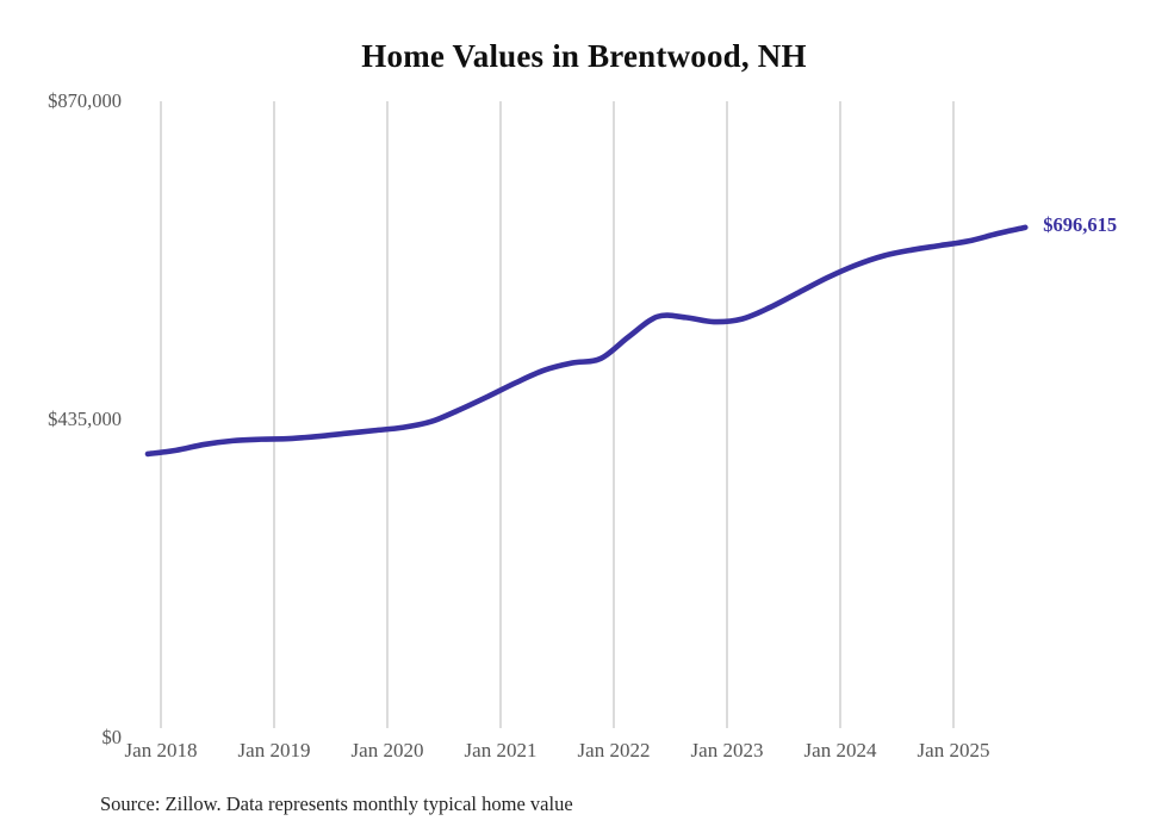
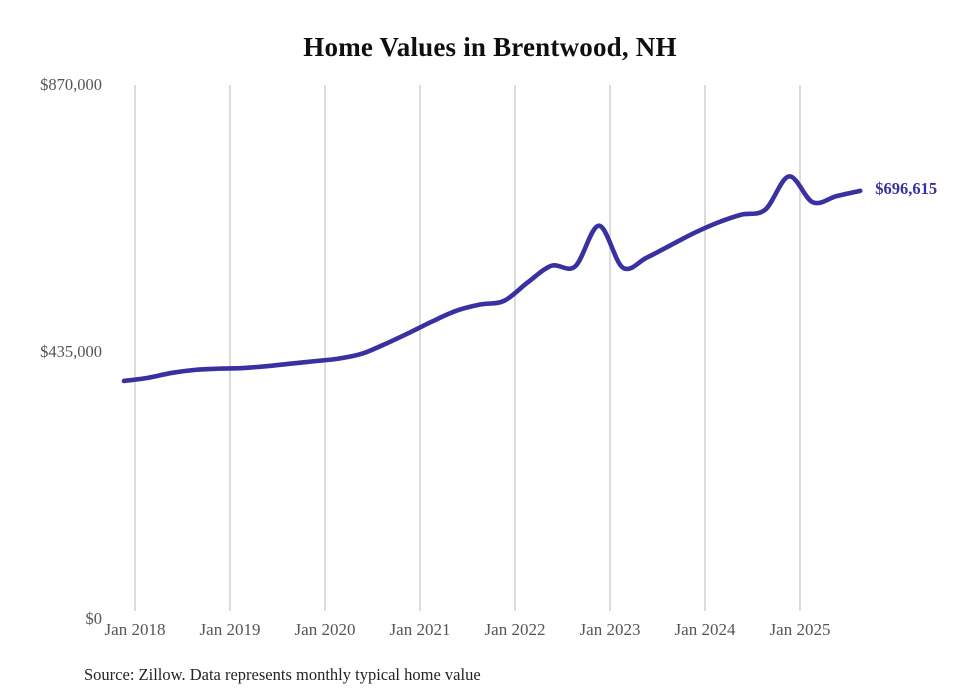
Jan 2023: $570000 -> $640000
Jan 2025: $670000 -> $720000
